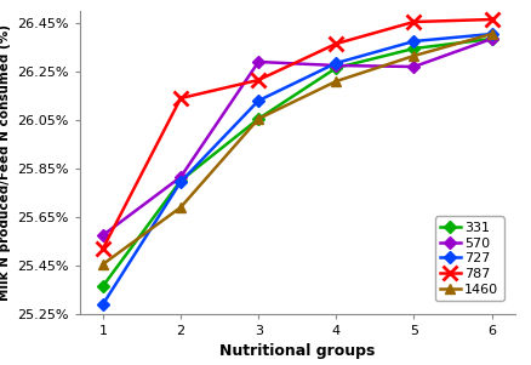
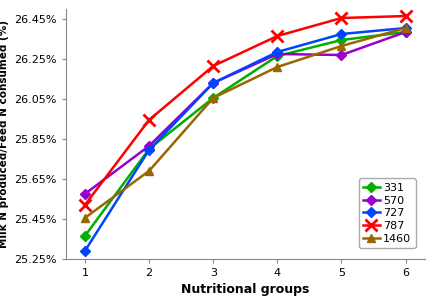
787/2: 26.14% -> 25.95%
570/3: 26.29% -> 26.13%
